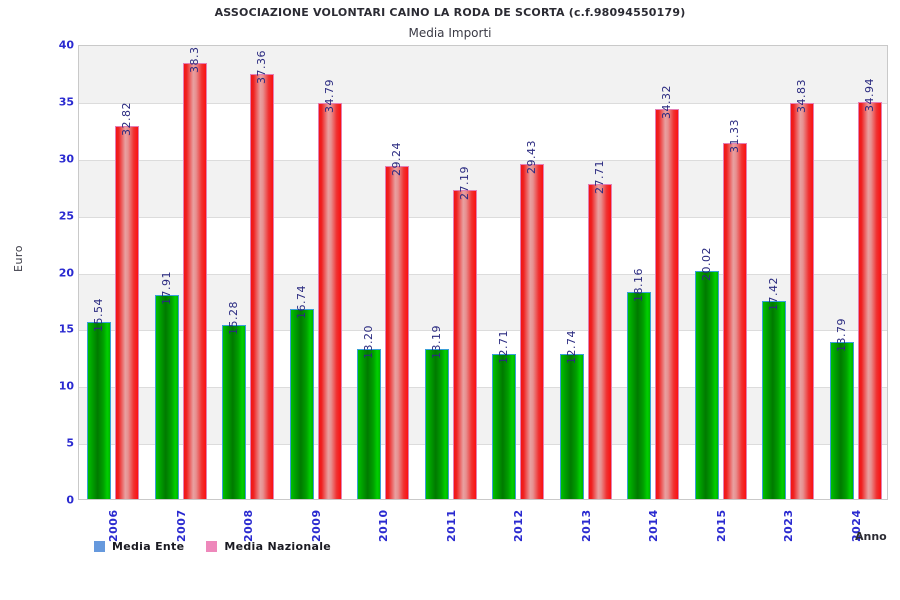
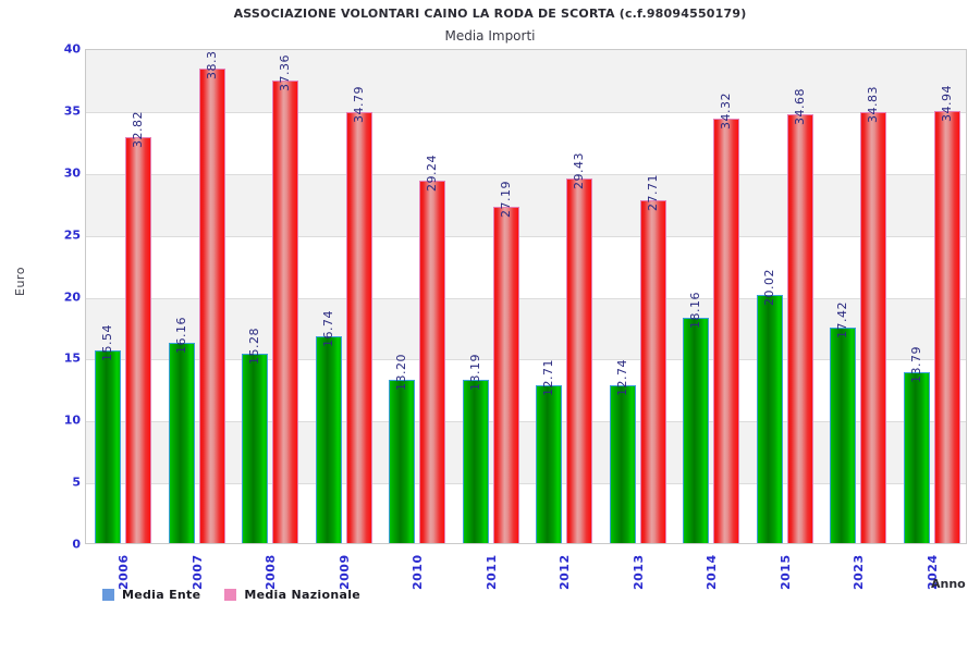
Media Ente/2007: 17.91 -> 16.16
Media Nazionale/2015: 31.33 -> 34.68
